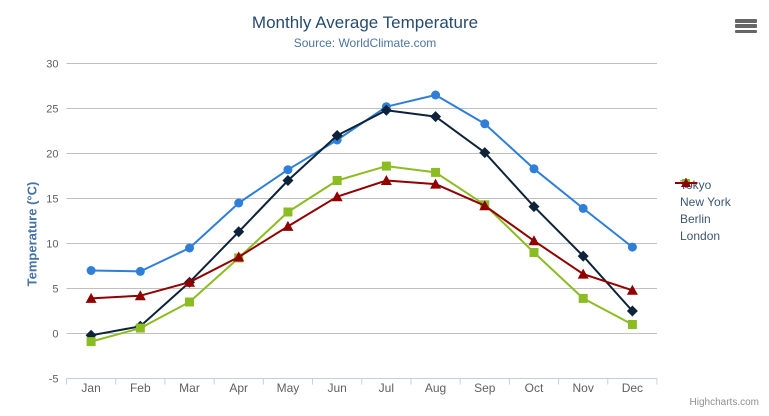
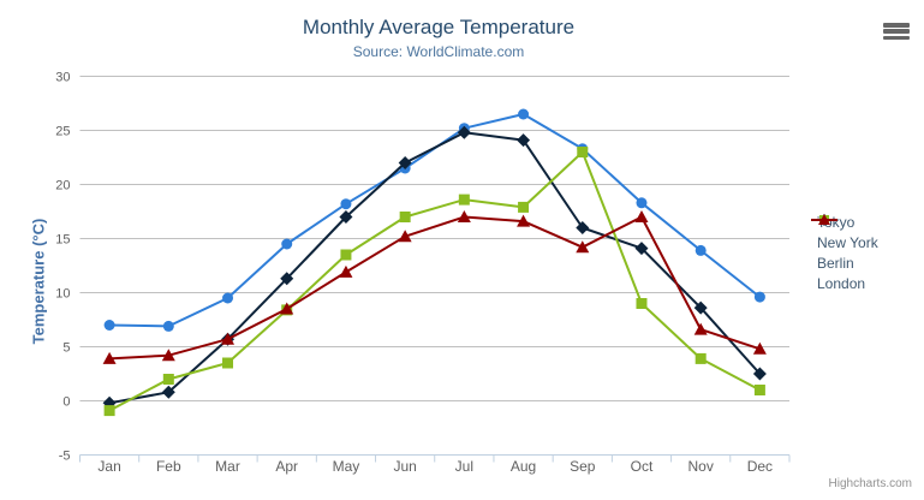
Berlin/Feb: 1 -> 2
New York/Sep: 20 -> 16
Berlin/Sep: 14 -> 23
London/Oct: 10 -> 17
